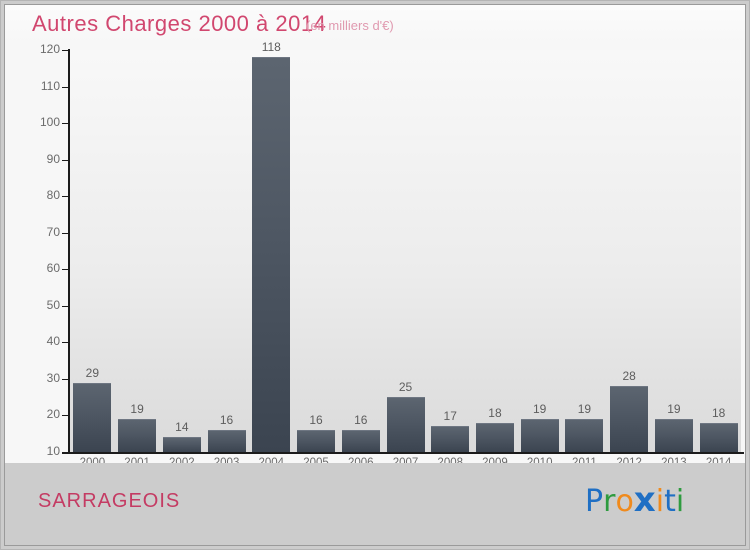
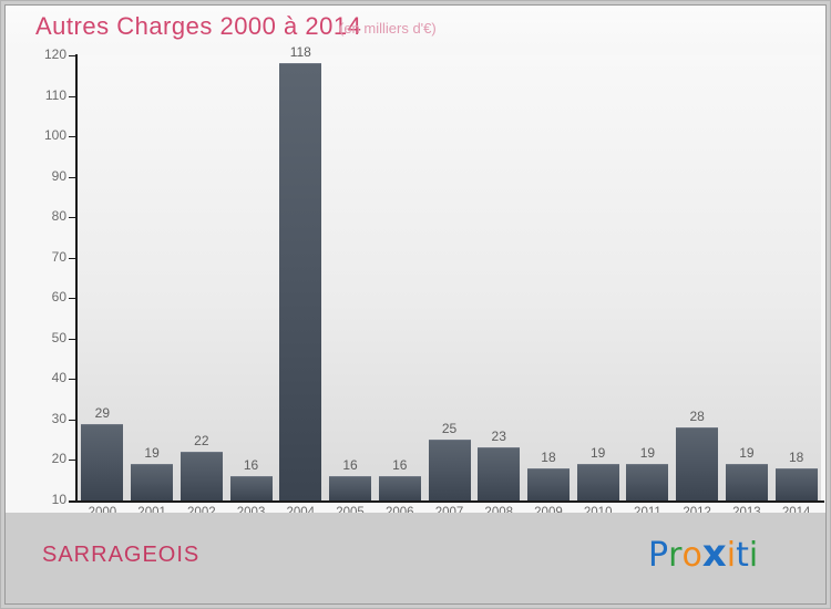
2002: 14 -> 22
2008: 17 -> 23
